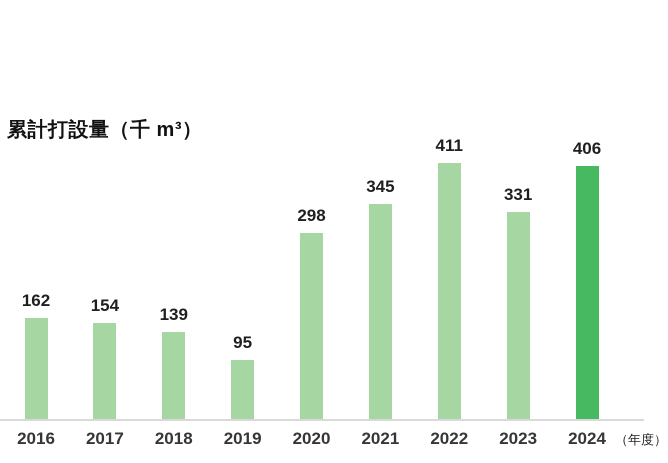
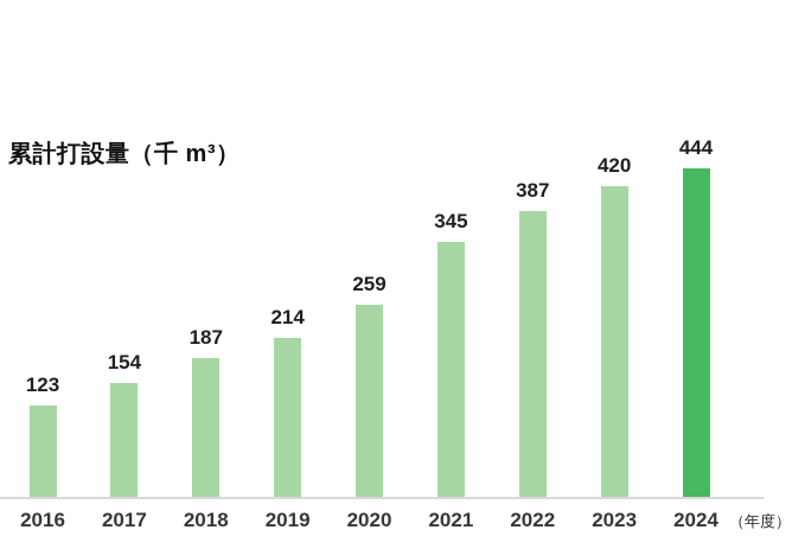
2016: 162 -> 123
2018: 139 -> 187
2019: 95 -> 214
2020: 298 -> 259
2022: 411 -> 387
2023: 331 -> 420
2024: 406 -> 444
